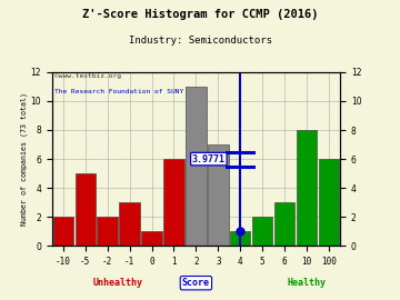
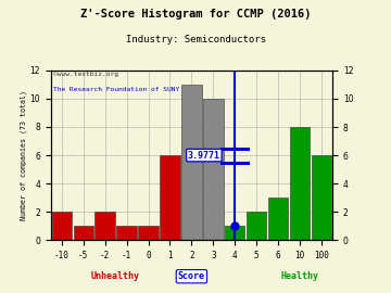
-5: 5 -> 1
-1: 3 -> 1
3: 7 -> 10
